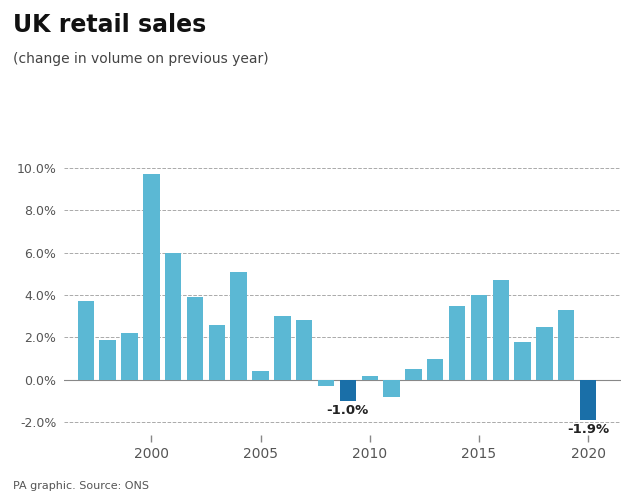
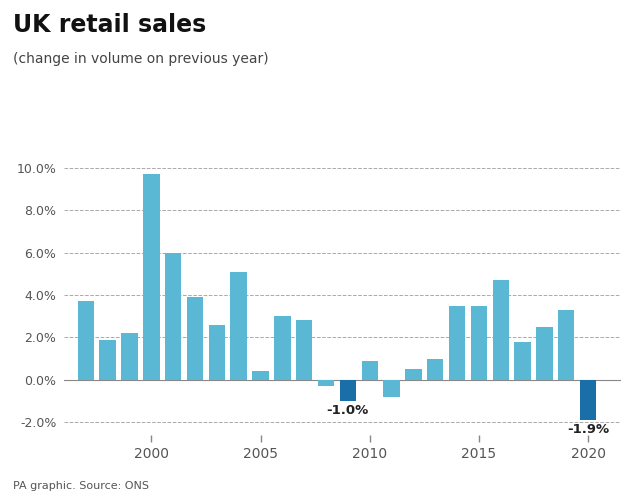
2010: 0.2% -> 0.9%
2015: 4.0% -> 3.5%
